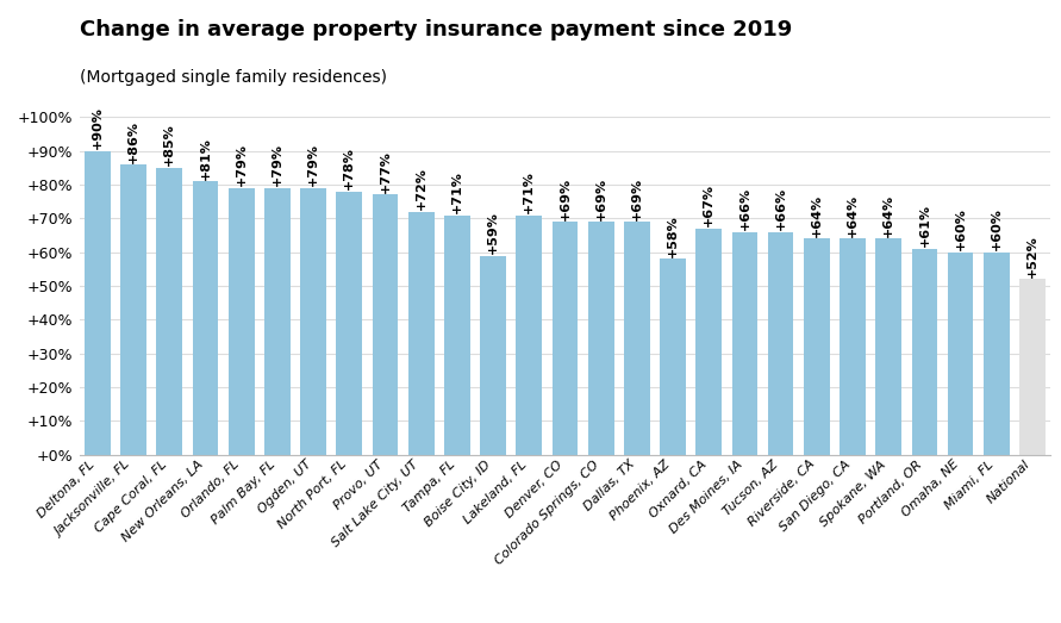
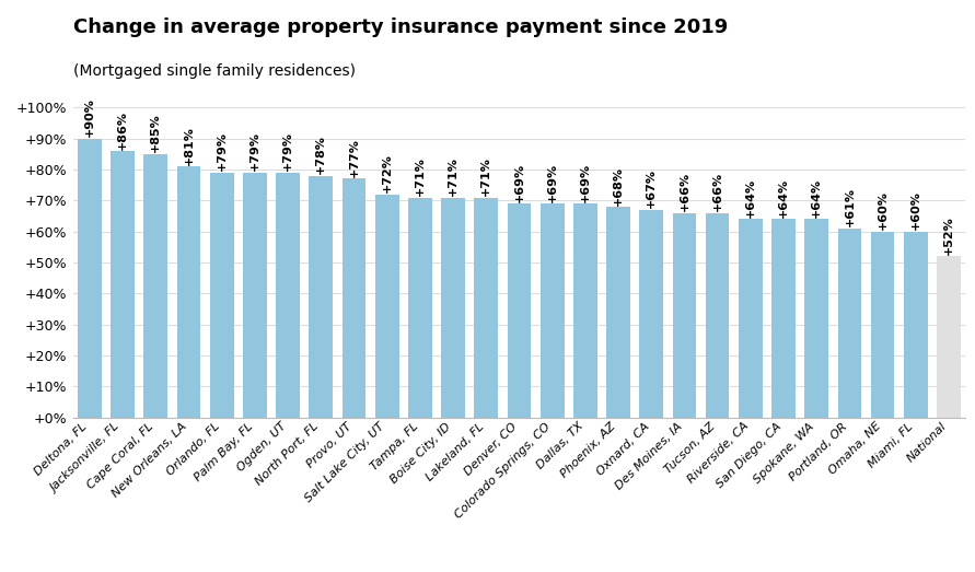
Boise City, ID: +59% -> +71%
Phoenix, AZ: +58% -> +68%
